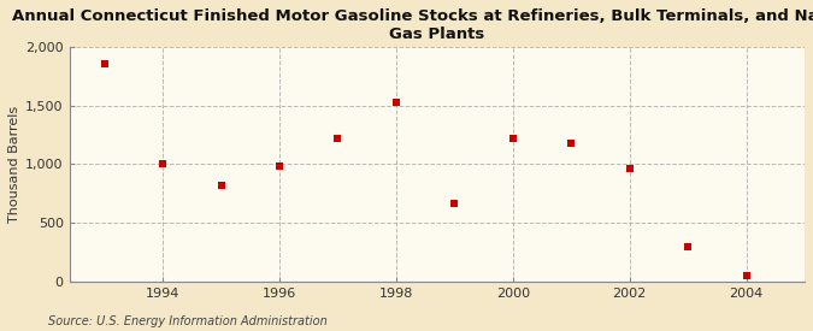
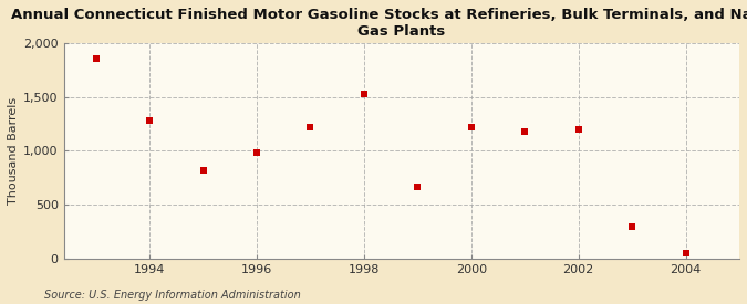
1994: 1,000 -> 1,280
2002: 960 -> 1,200
